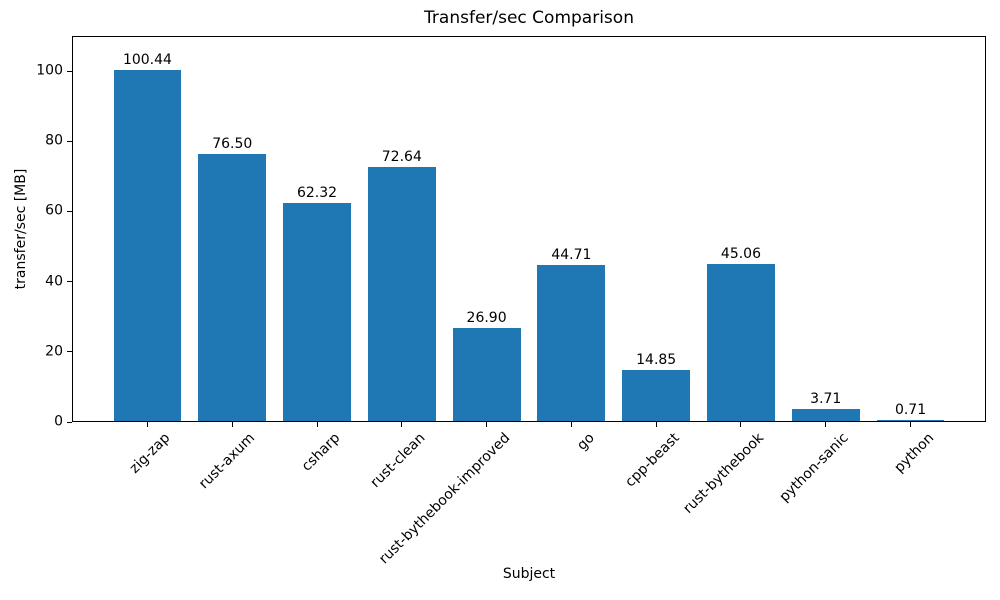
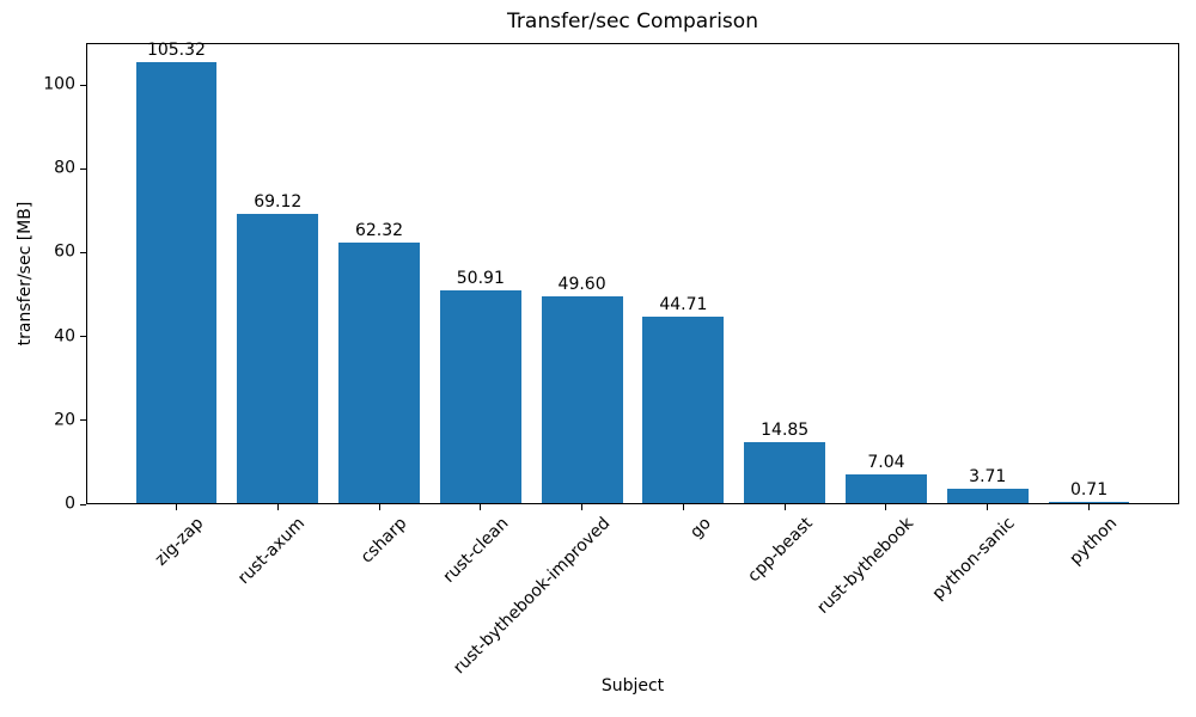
zig-zap: 100.44 -> 105.32
rust-axum: 76.50 -> 69.12
rust-clean: 72.64 -> 50.91
rust-bythebook-improved: 26.90 -> 49.60
rust-bythebook: 45.06 -> 7.04
